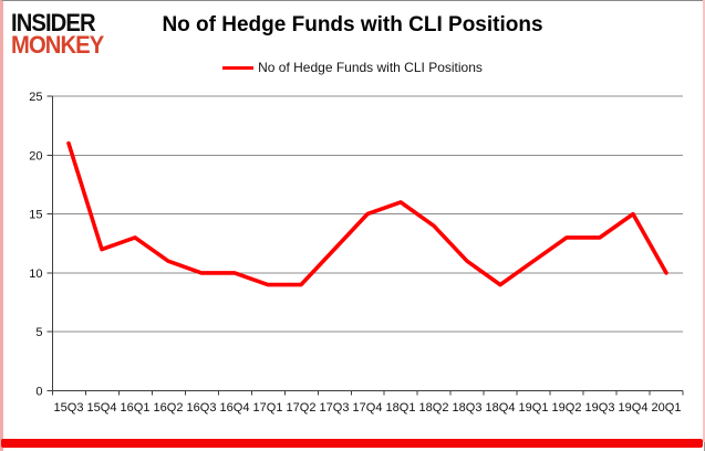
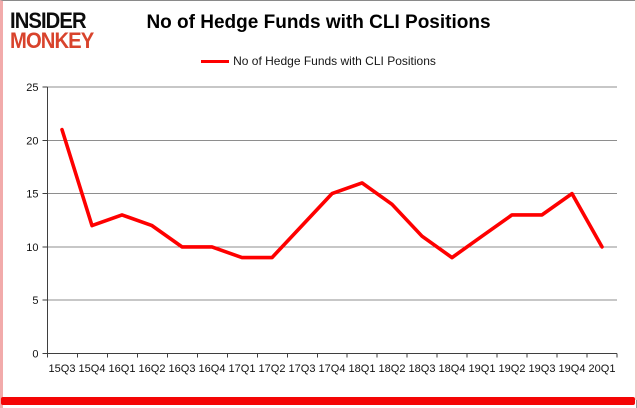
16Q2: 11 -> 12
